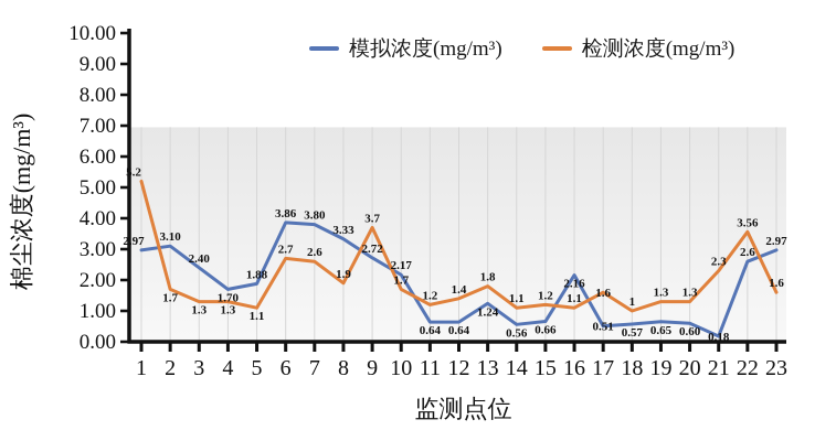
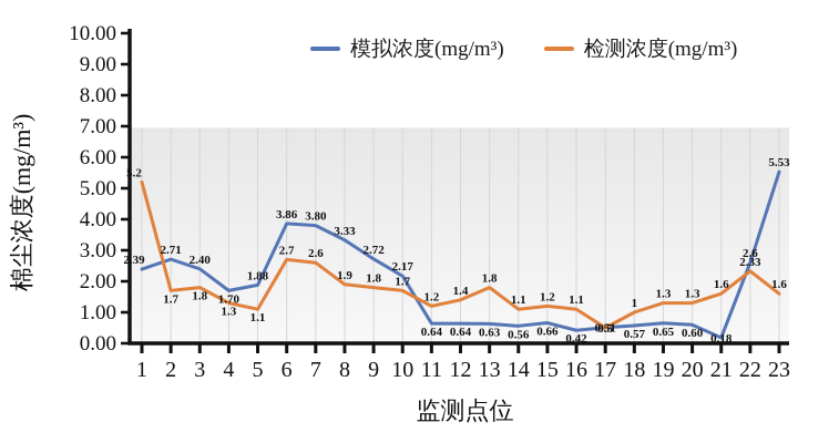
模拟浓度(mg/m³)/1: 2.97 -> 2.39
模拟浓度(mg/m³)/2: 3.10 -> 2.71
检测浓度(mg/m³)/3: 1.3 -> 1.8
检测浓度(mg/m³)/9: 3.7 -> 1.8
模拟浓度(mg/m³)/13: 1.24 -> 0.63
模拟浓度(mg/m³)/16: 2.16 -> 0.42
检测浓度(mg/m³)/17: 1.6 -> 0.5
检测浓度(mg/m³)/21: 2.3 -> 1.6
检测浓度(mg/m³)/22: 3.56 -> 2.33
模拟浓度(mg/m³)/23: 2.97 -> 5.53
